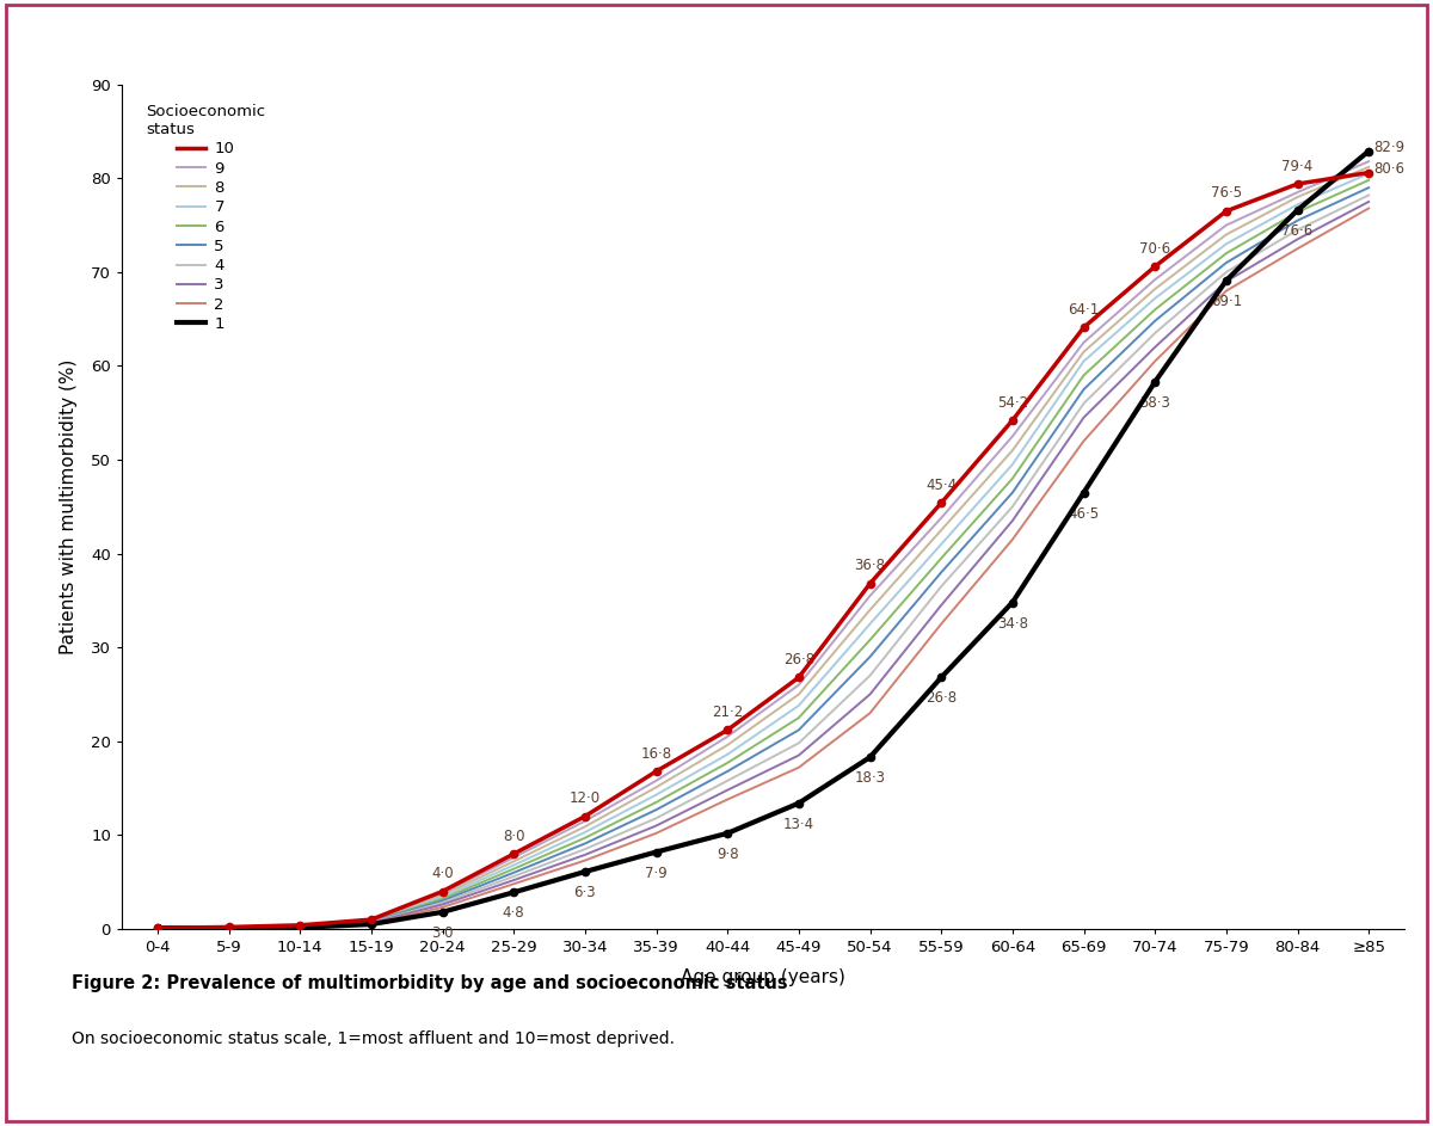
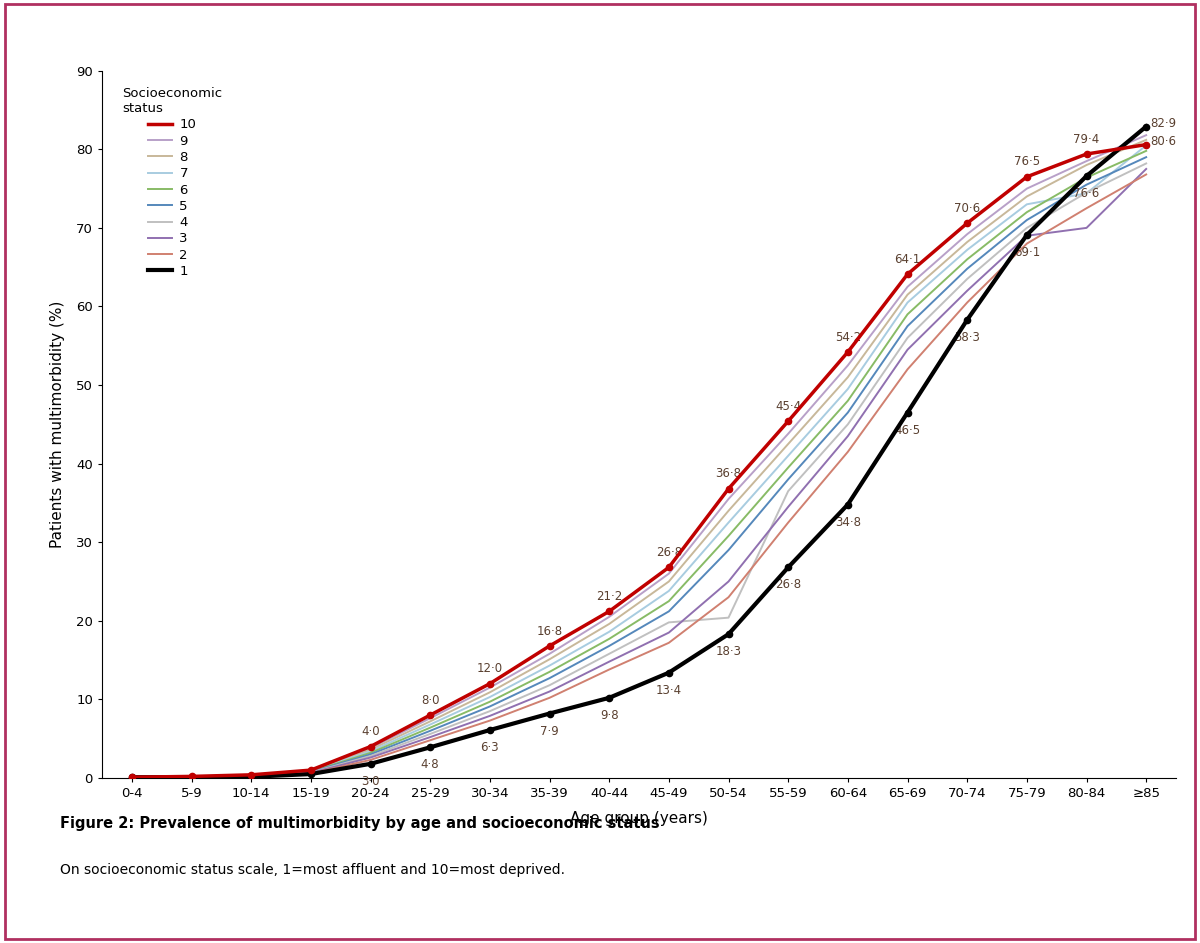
4/50-54: 27.0 -> 20.4
7/80-84: 77.2 -> 74.4
3/80-84: 73.5 -> 70.0
